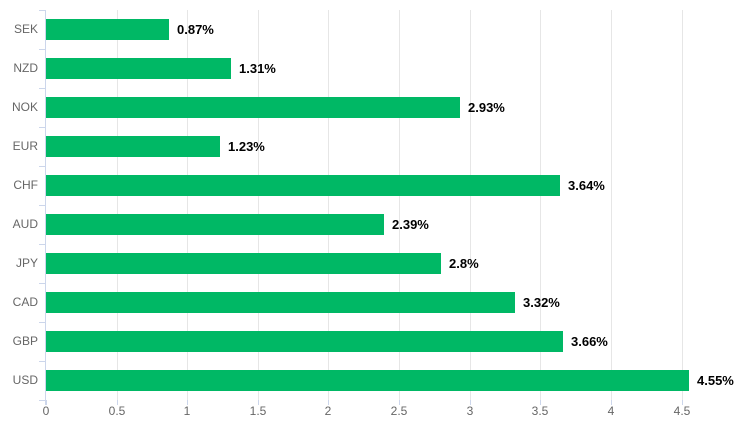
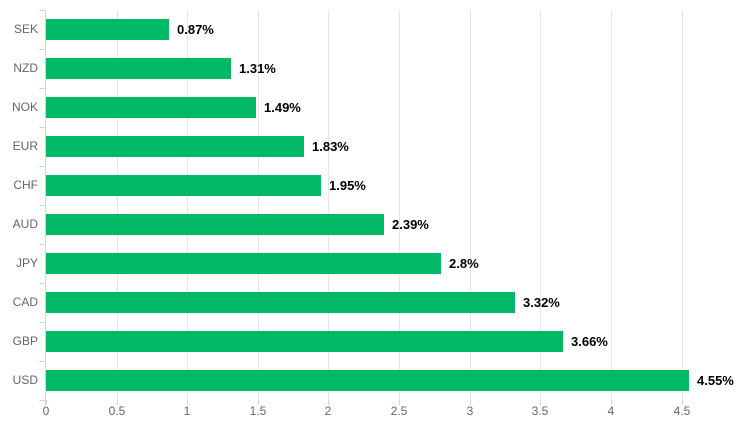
NOK: 2.93% -> 1.49%
EUR: 1.23% -> 1.83%
CHF: 3.64% -> 1.95%
